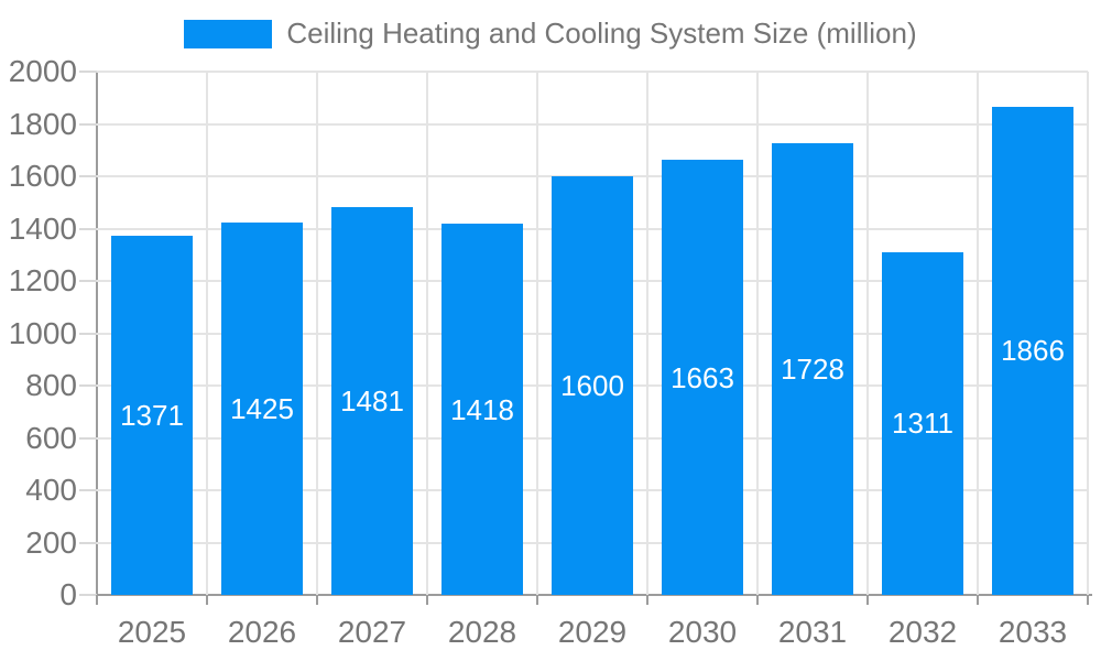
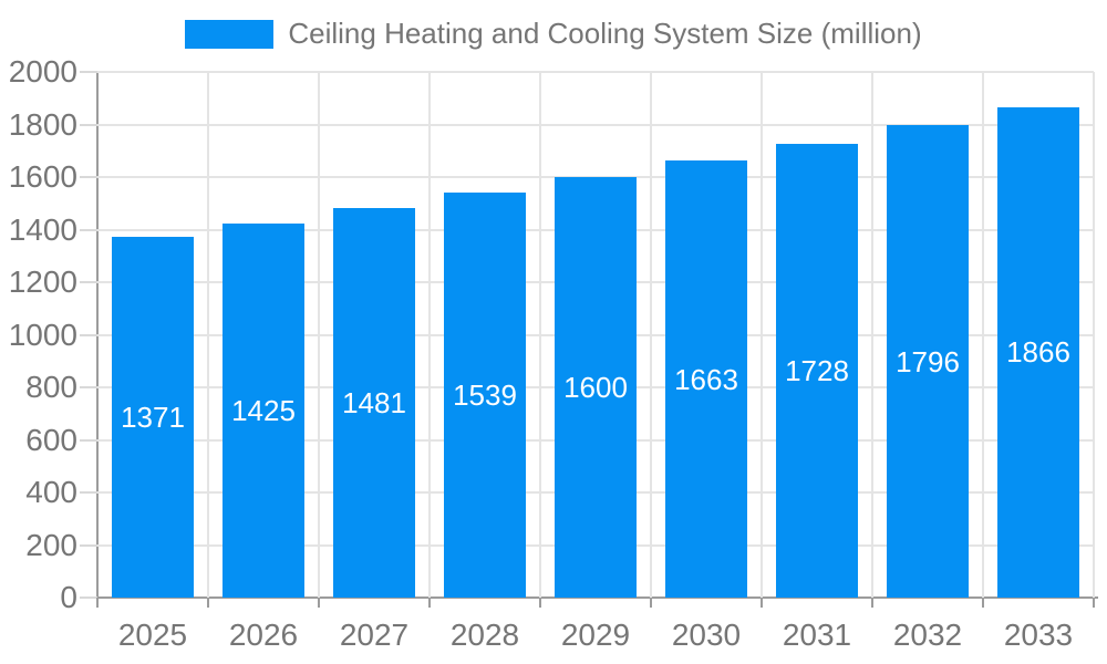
2028: 1418 -> 1539
2032: 1311 -> 1796
